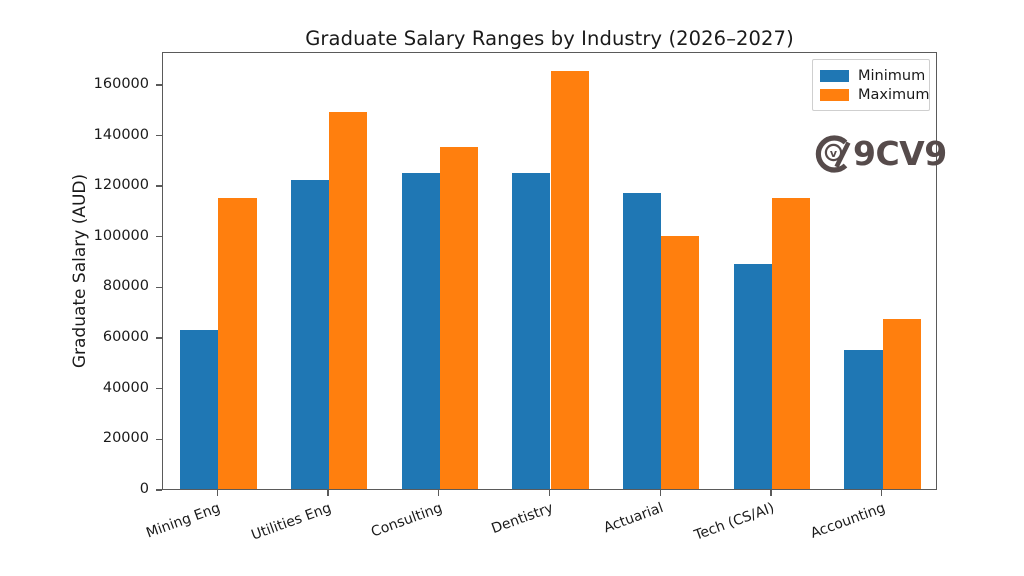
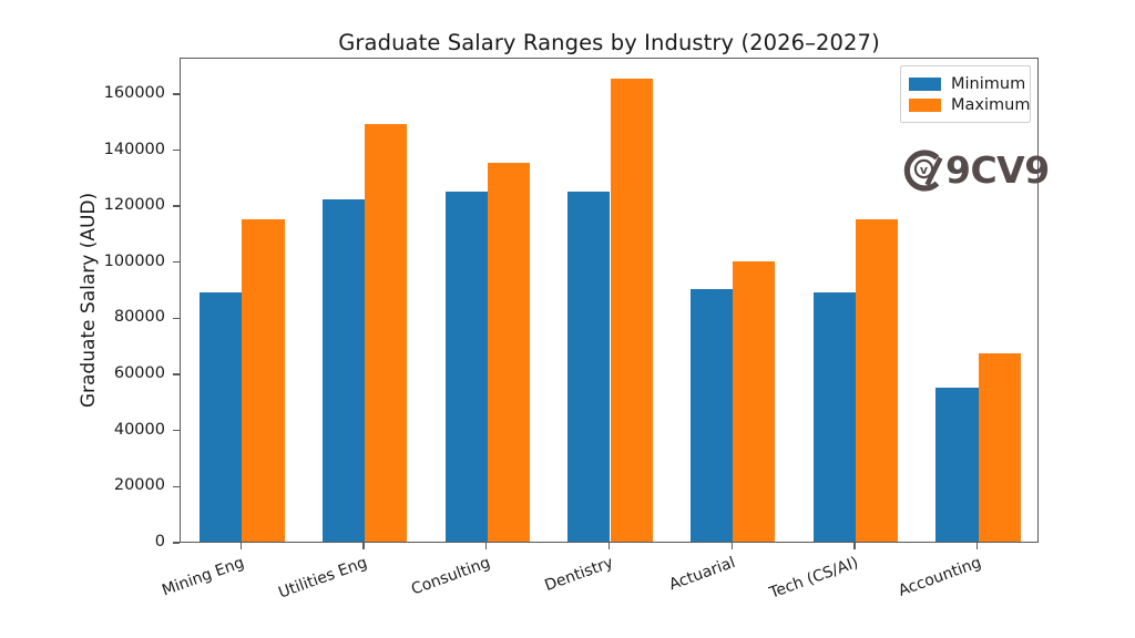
Minimum/Mining Eng: 63000 -> 89000
Minimum/Actuarial: 117000 -> 90000
